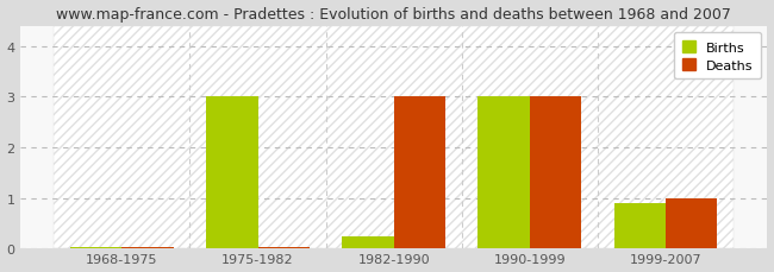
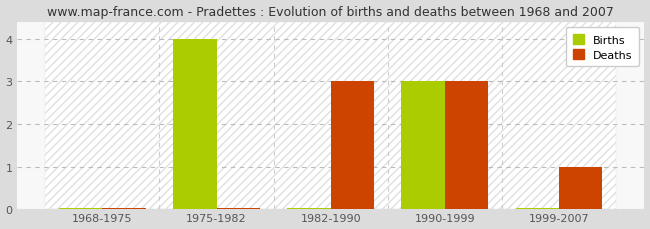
Births/1975-1982: 3.00 -> 4.00
Births/1982-1990: 0.25 -> 0.04
Births/1999-2007: 0.90 -> 0.04
